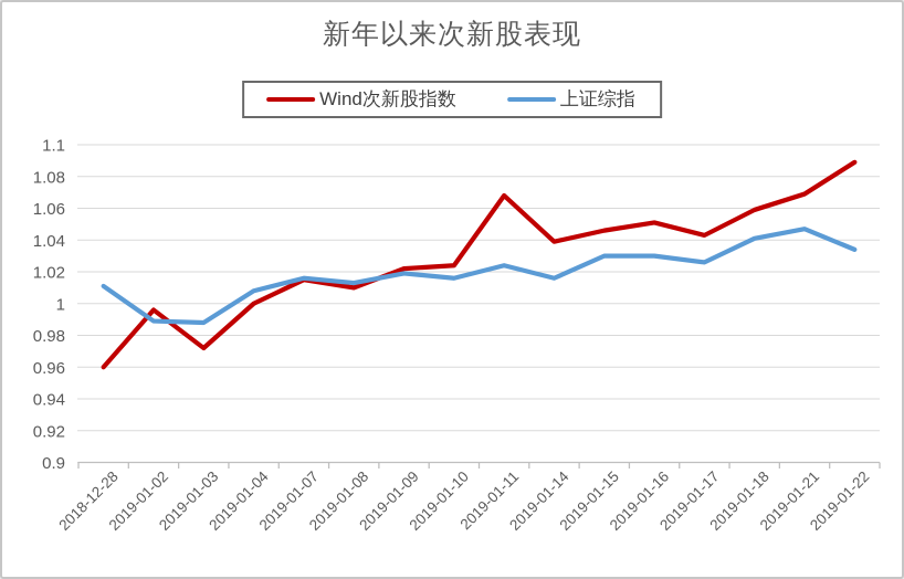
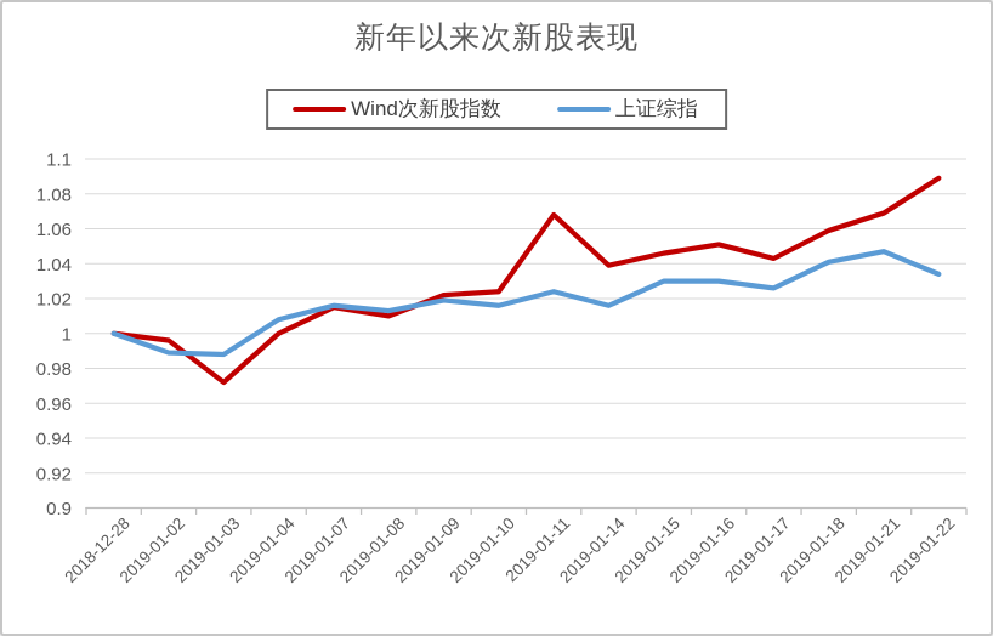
Wind次新股指数/2018-12-28: 0.960 -> 1.000
上证综指/2018-12-28: 1.011 -> 1.000
